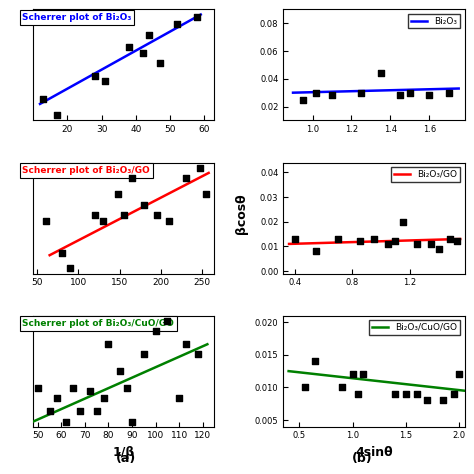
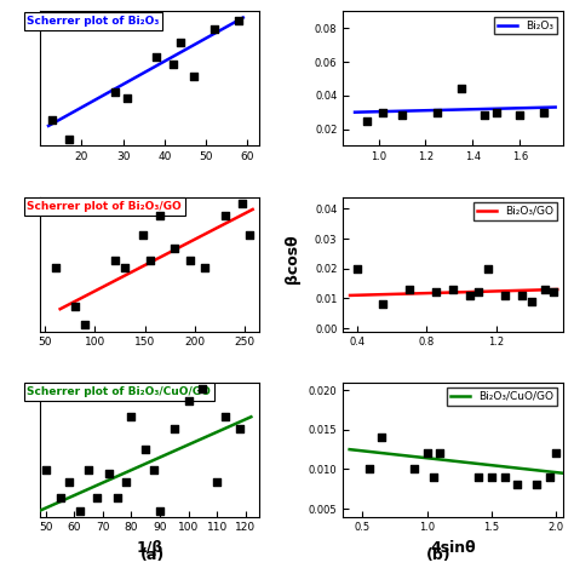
0.4: 0.013 -> 0.020
